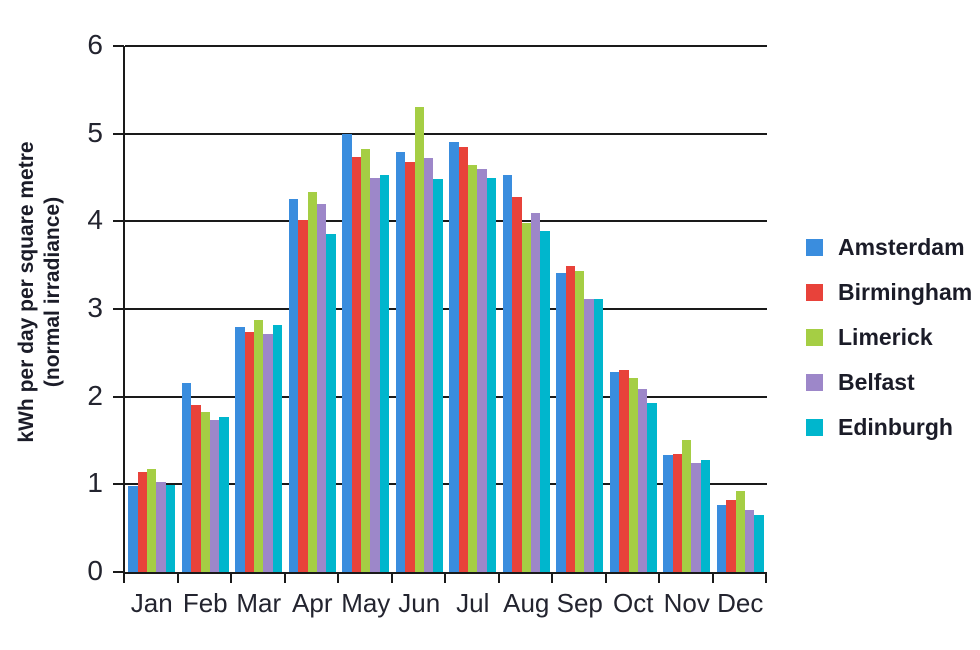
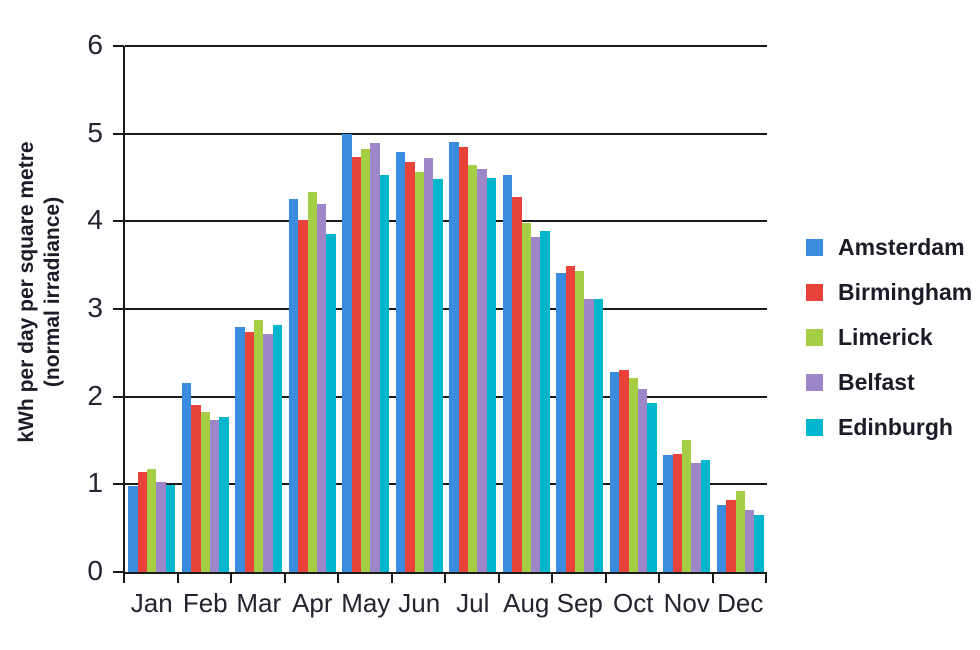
Belfast/May: 4.5 -> 4.9
Limerick/Jun: 5.3 -> 4.6
Belfast/Aug: 4.1 -> 3.8
